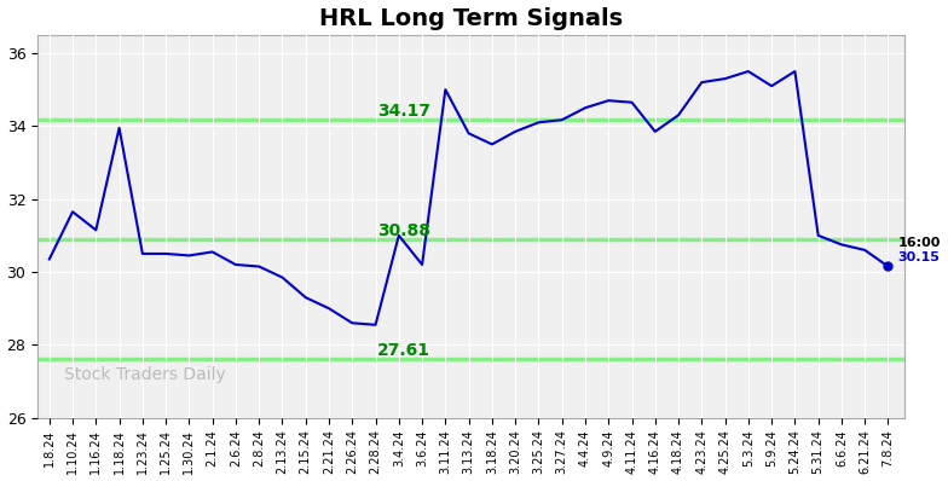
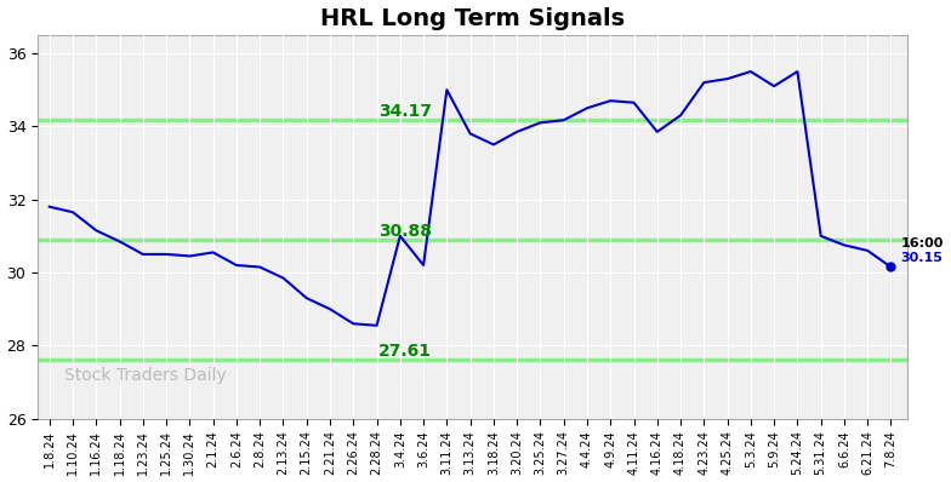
1.8.24: 30.35 -> 31.80
1.18.24: 33.95 -> 30.85
